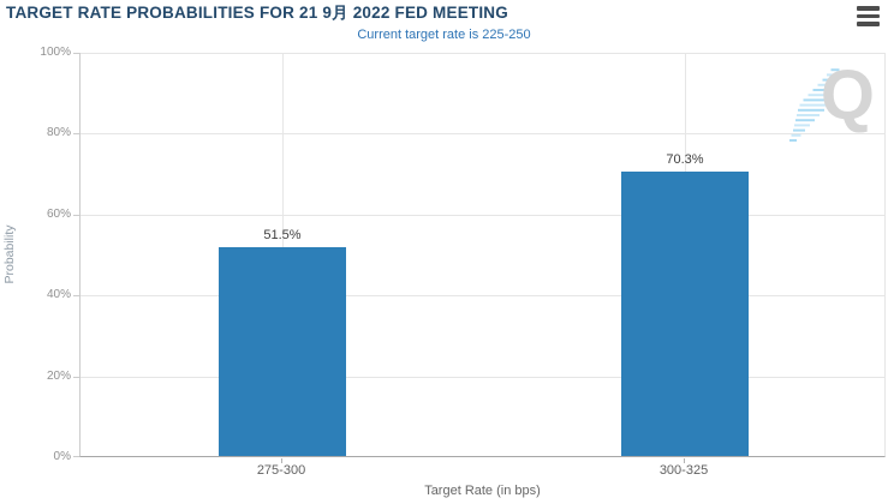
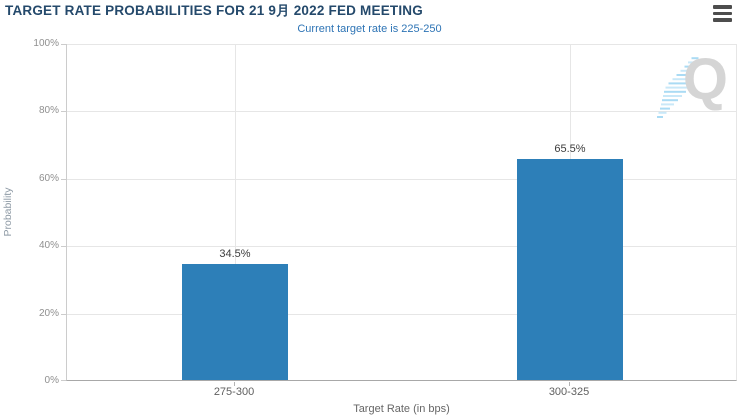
275-300: 51.5% -> 34.5%
300-325: 70.3% -> 65.5%
